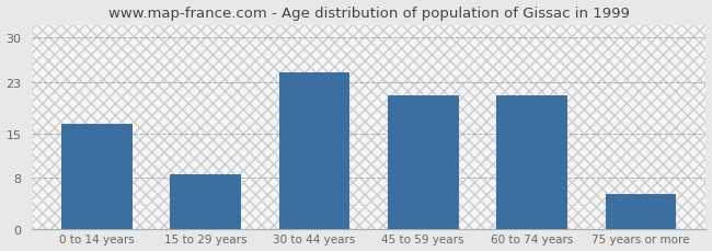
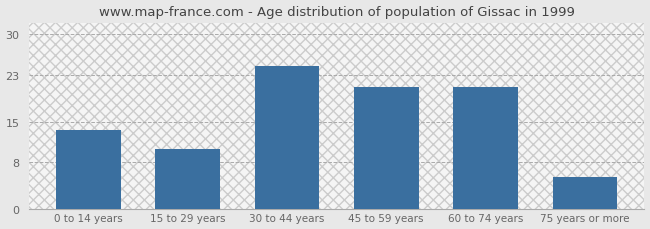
0 to 14 years: 16.5 -> 13.6
15 to 29 years: 8.5 -> 10.2
